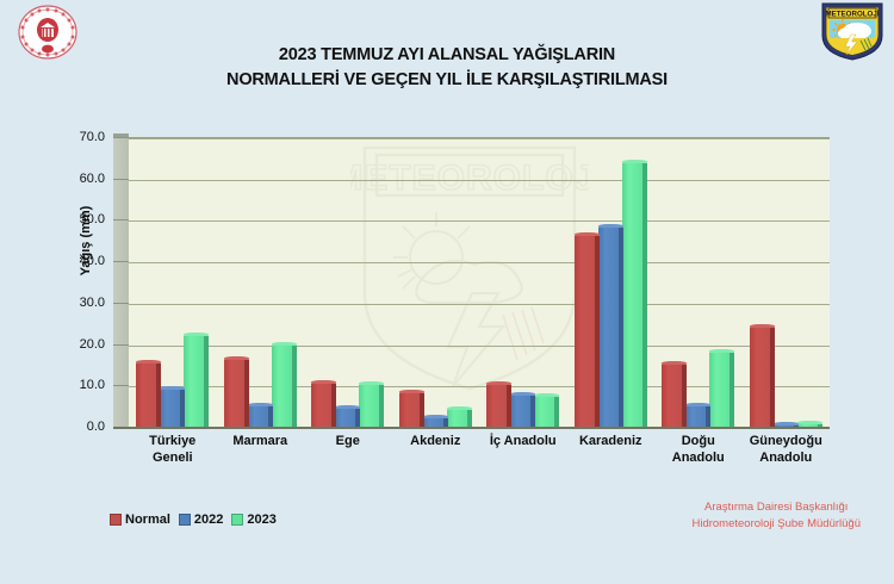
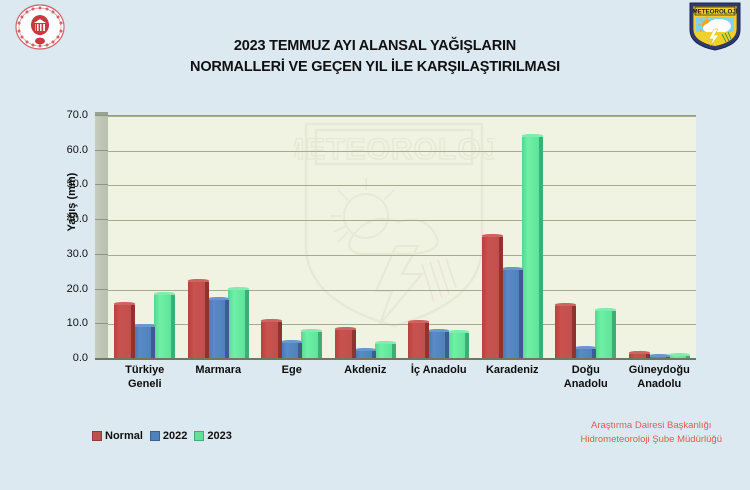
2023/Türkiye Geneli: 22 -> 18
Normal/Marmara: 16 -> 22
2022/Marmara: 5 -> 17
2023/Ege: 10 -> 8
Normal/Karadeniz: 46 -> 35
2022/Karadeniz: 48 -> 25
2022/Doğu Anadolu: 5 -> 2
2023/Doğu Anadolu: 18 -> 14
Normal/Güneydoğu Anadolu: 24 -> 1
